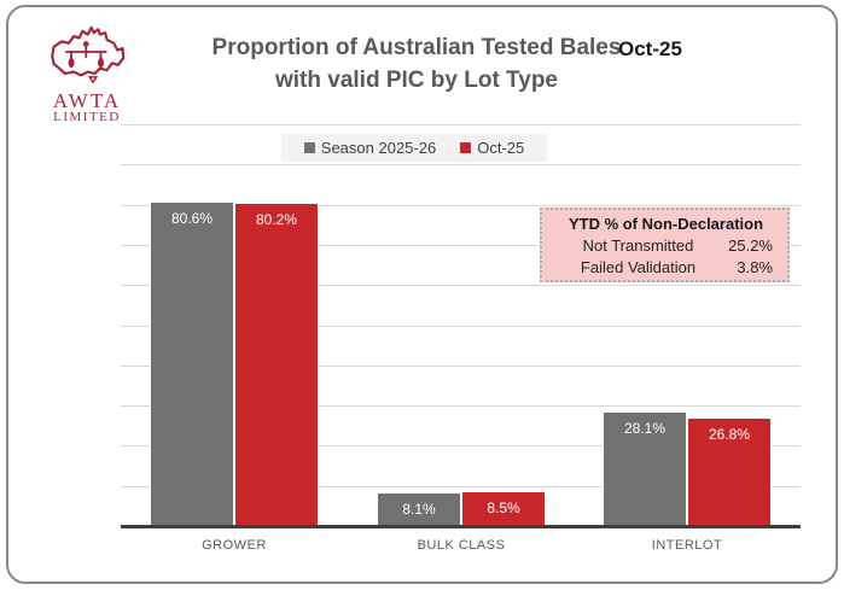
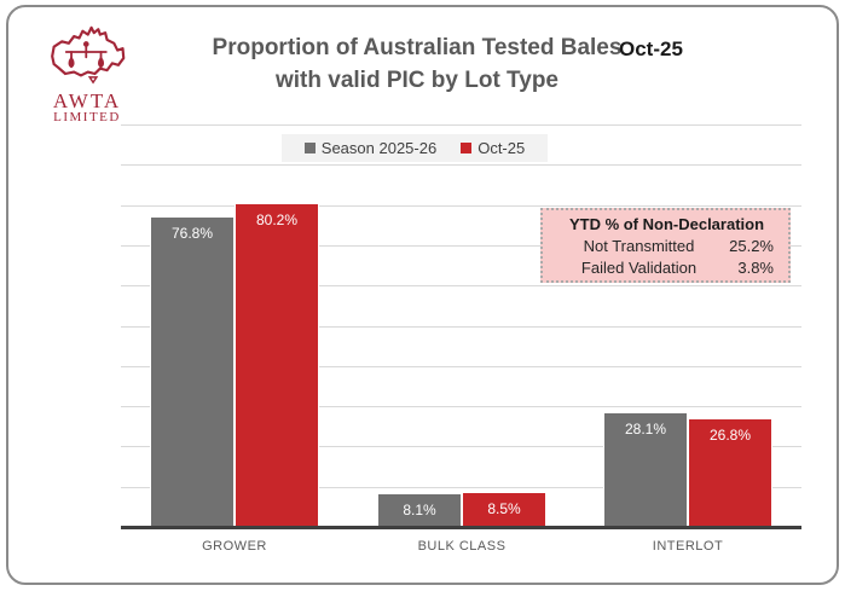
Season 2025-26/GROWER: 80.6% -> 76.8%
